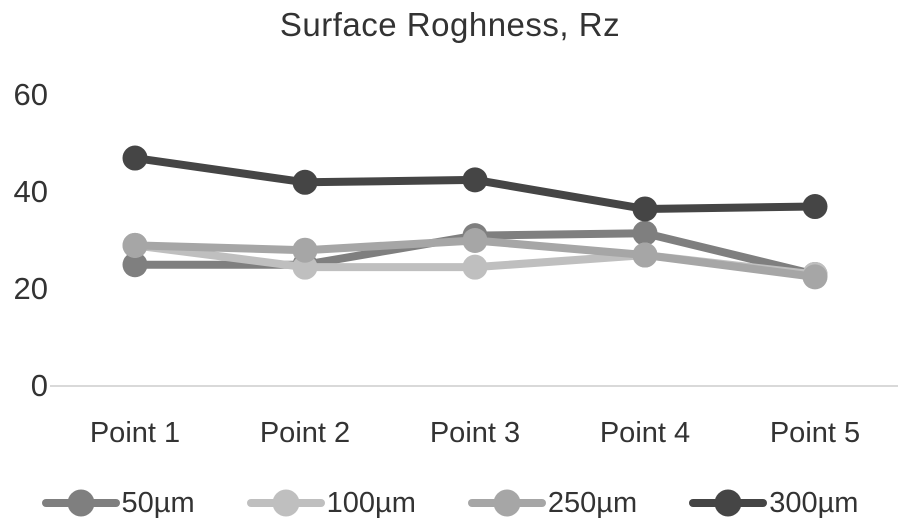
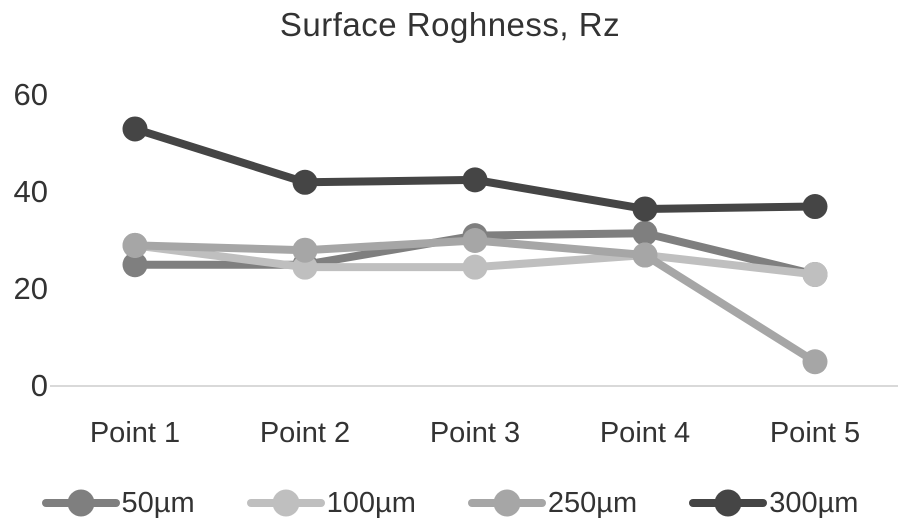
300µm/Point 1: 47 -> 53
250µm/Point 5: 22 -> 5
